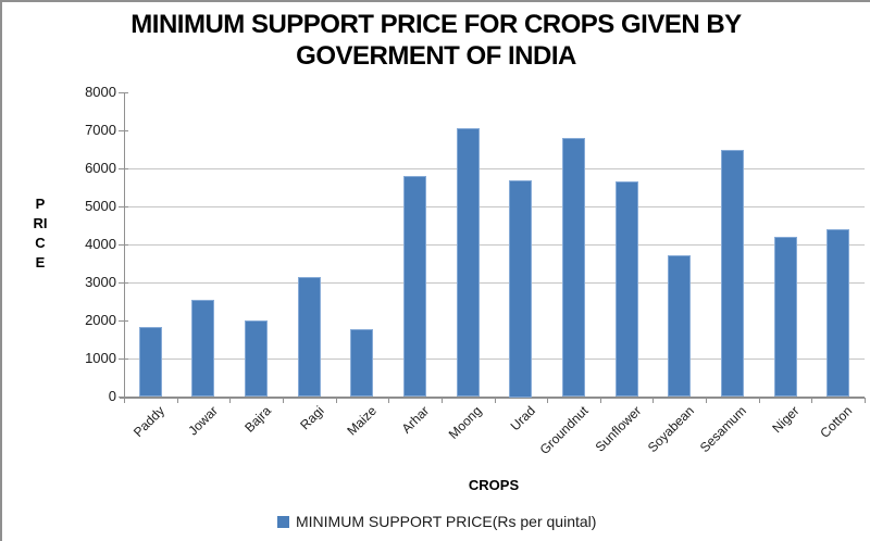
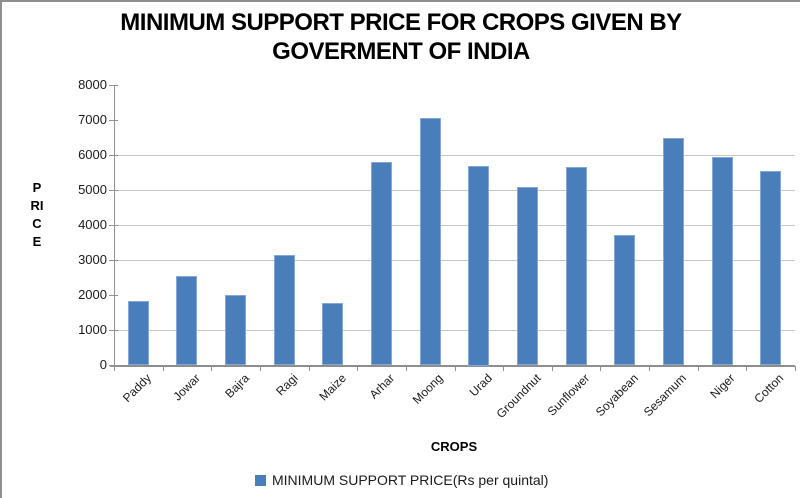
Groundnut: 6800 -> 5100
Niger: 4200 -> 5900
Cotton: 4400 -> 5600
